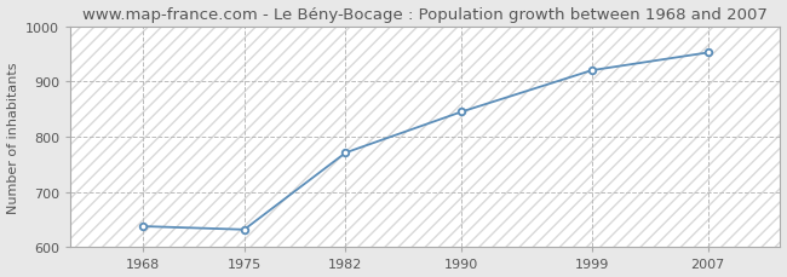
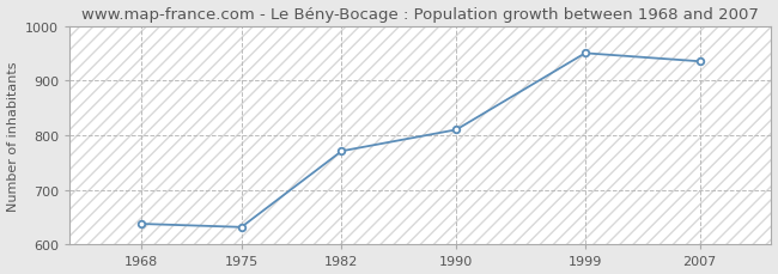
1990: 845 -> 810
1999: 920 -> 950
2007: 952 -> 935
